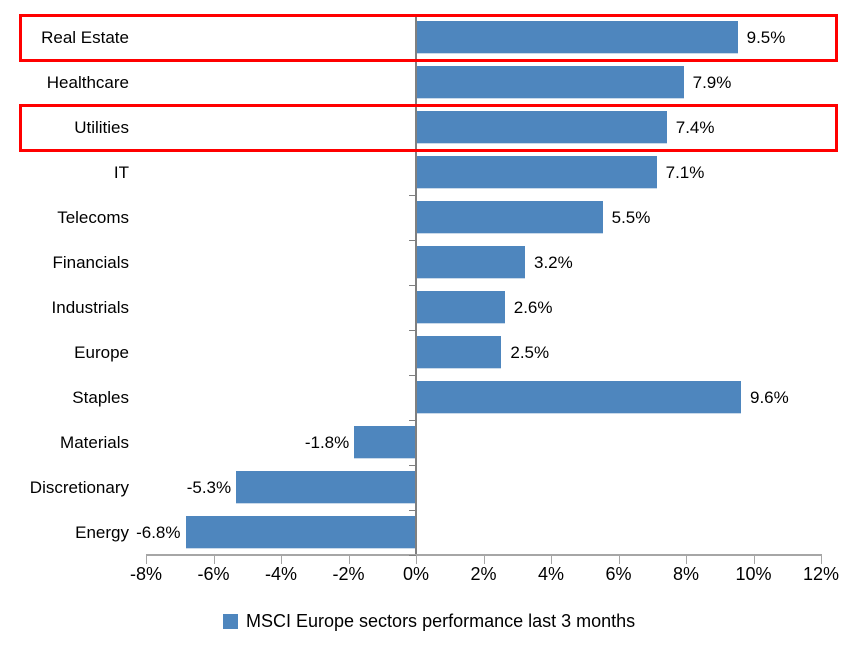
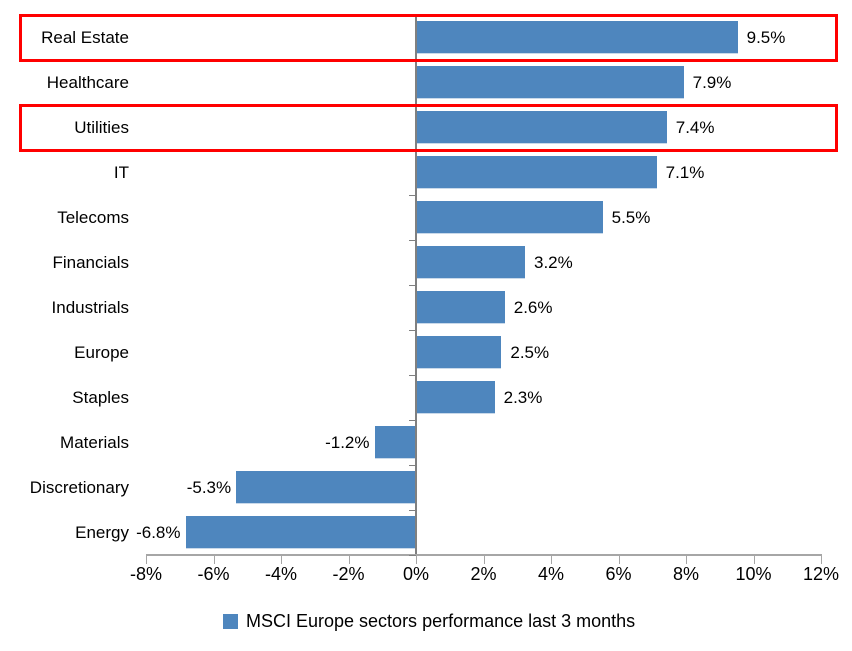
Staples: 9.6% -> 2.3%
Materials: -1.8% -> -1.2%
